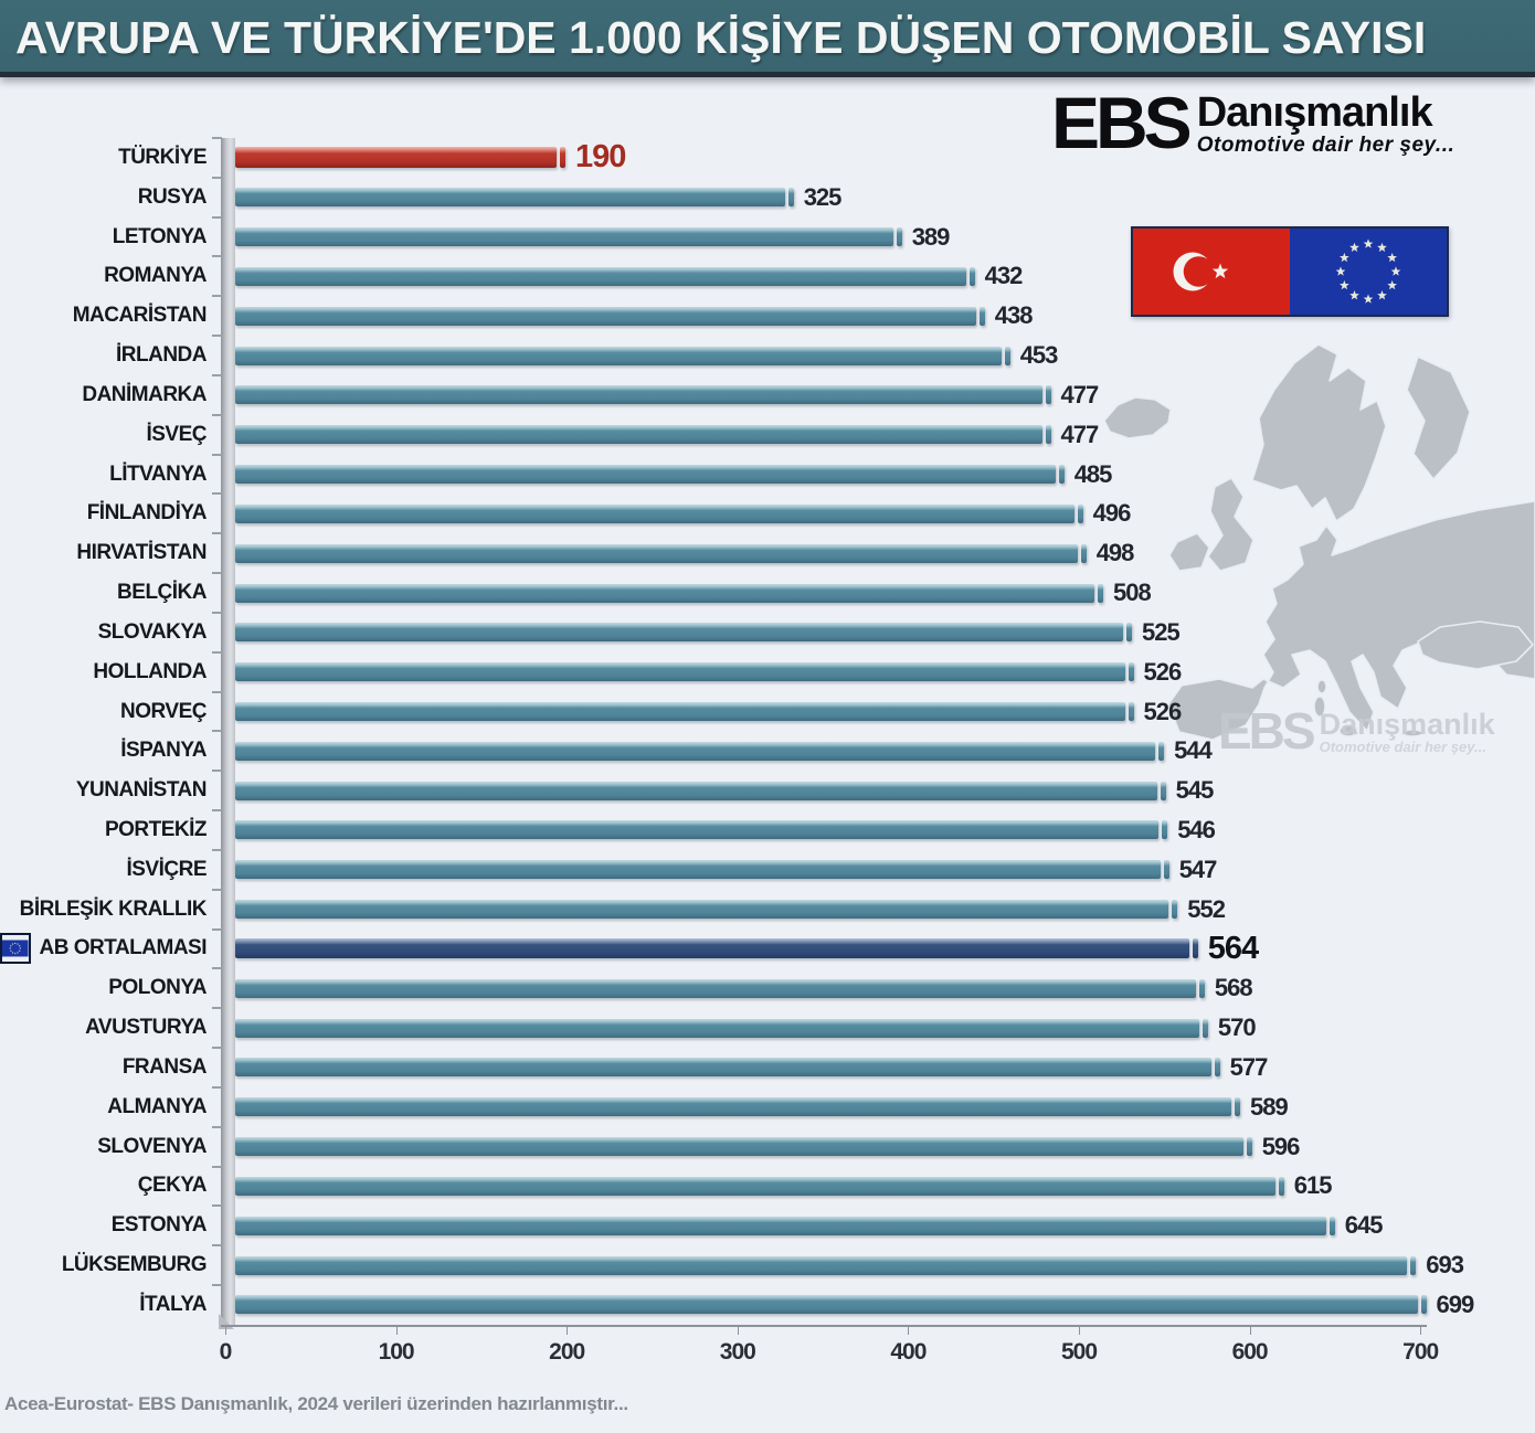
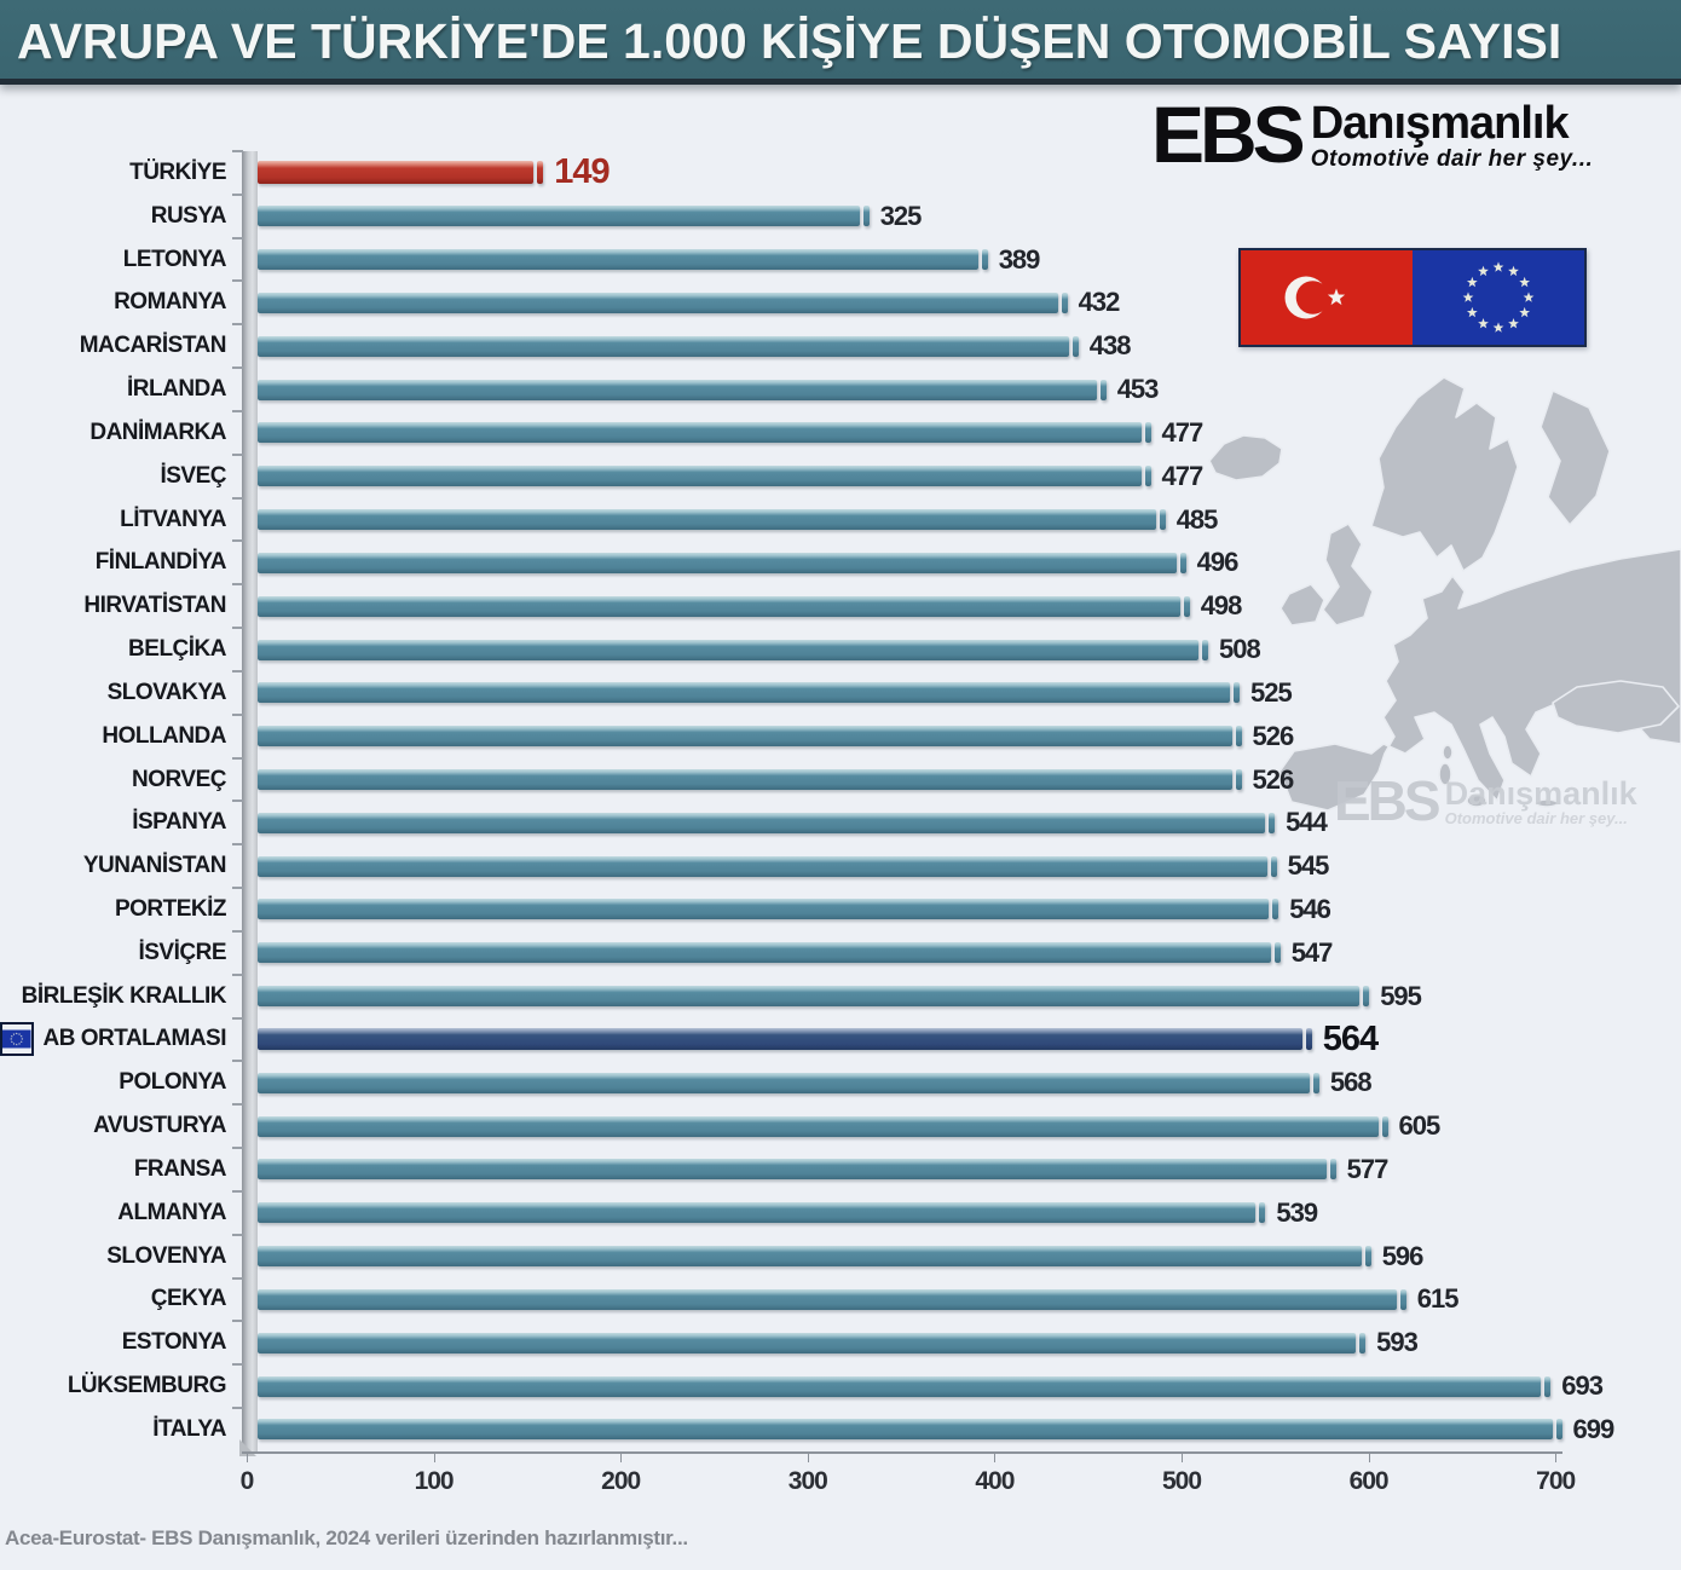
TÜRKİYE: 190 -> 149
BİRLEŞİK KRALLIK: 552 -> 595
AVUSTURYA: 570 -> 605
ALMANYA: 589 -> 539
ESTONYA: 645 -> 593
